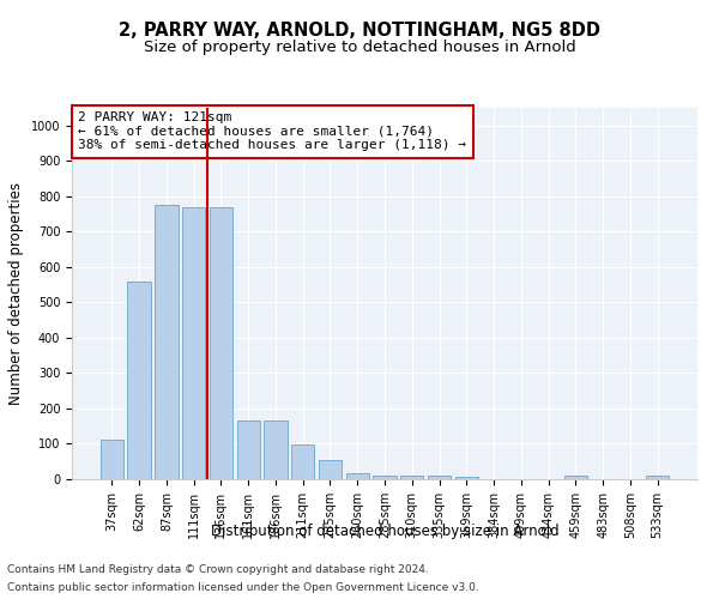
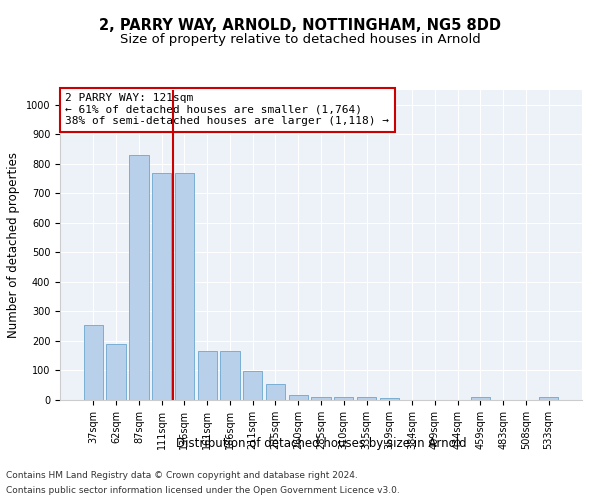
37sqm: 112 -> 255
62sqm: 560 -> 190
87sqm: 776 -> 830
